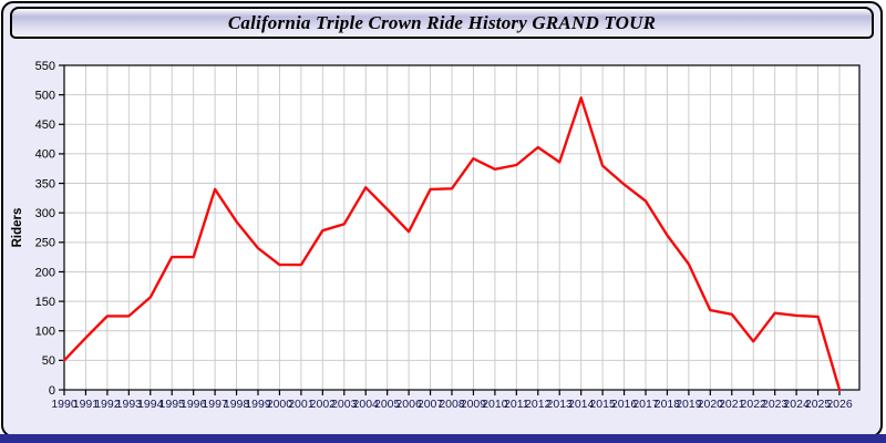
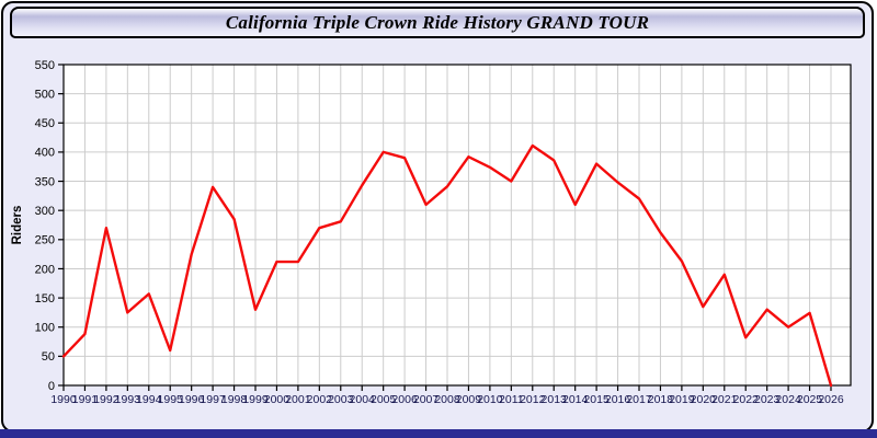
1992: 120 -> 270
1995: 220 -> 60
1999: 240 -> 130
2005: 310 -> 400
2006: 270 -> 390
2007: 340 -> 310
2011: 380 -> 350
2014: 500 -> 310
2021: 130 -> 190
2024: 130 -> 100
